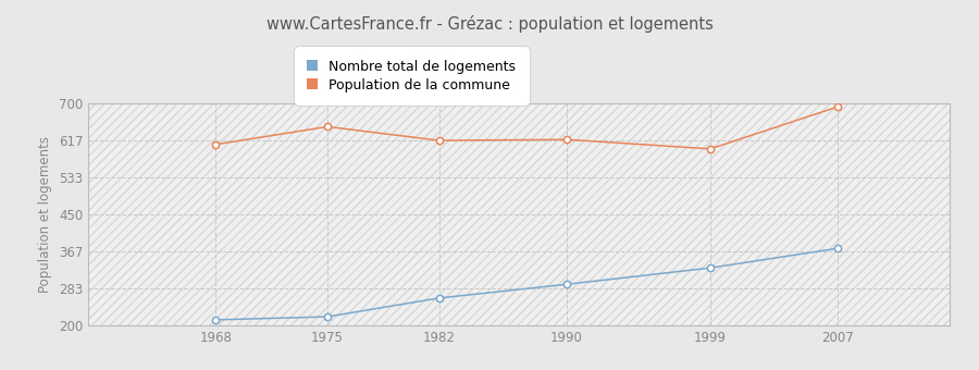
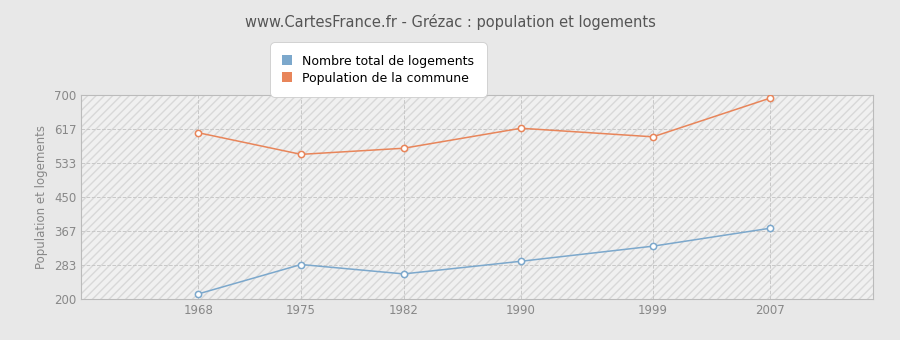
Nombre total de logements/1975: 220 -> 285
Population de la commune/1975: 648 -> 555
Population de la commune/1982: 617 -> 570
